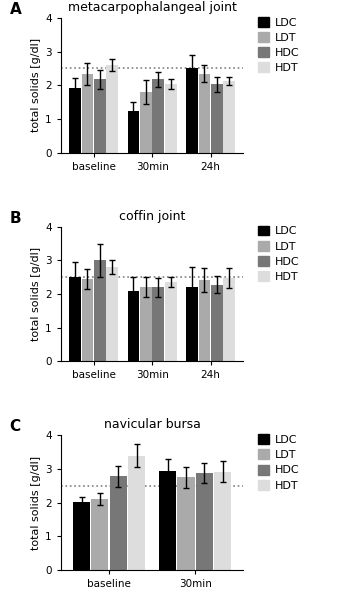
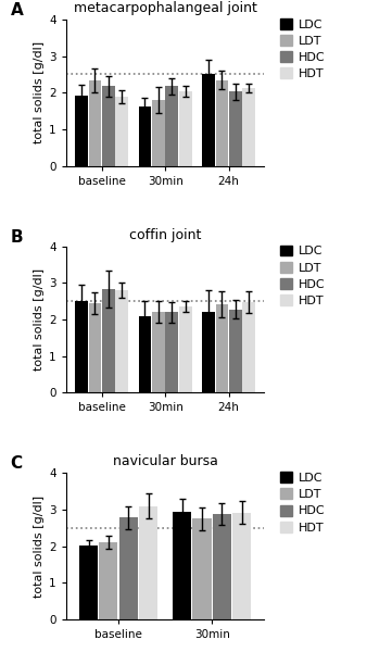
metacarpophalangeal joint/HDT/baseline: 2.60 -> 1.90
metacarpophalangeal joint/LDC/30min: 1.25 -> 1.62
coffin joint/HDC/baseline: 3.00 -> 2.83
navicular bursa/HDT/baseline: 3.40 -> 3.10
